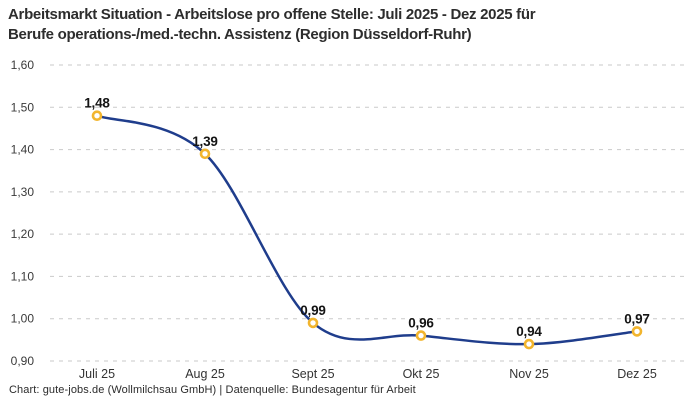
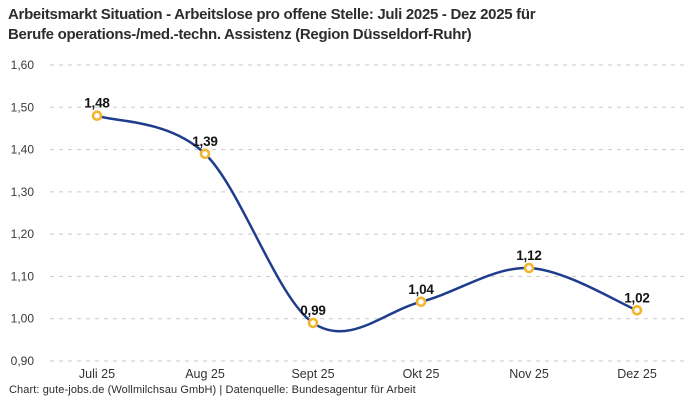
Okt 25: 0,96 -> 1,04
Nov 25: 0,94 -> 1,12
Dez 25: 0,97 -> 1,02
